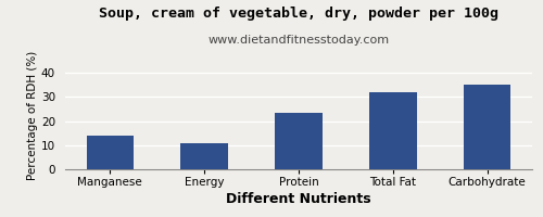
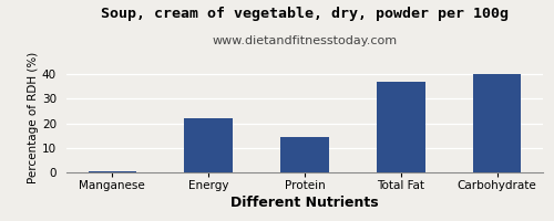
Manganese: 14.0 -> 0.5
Energy: 11.0 -> 22.0
Protein: 23.5 -> 14.5
Total Fat: 32.0 -> 37.0
Carbohydrate: 35.0 -> 40.0
